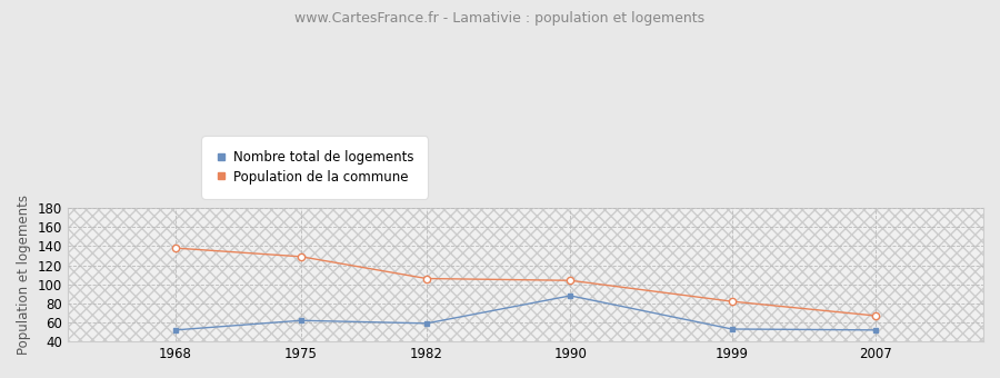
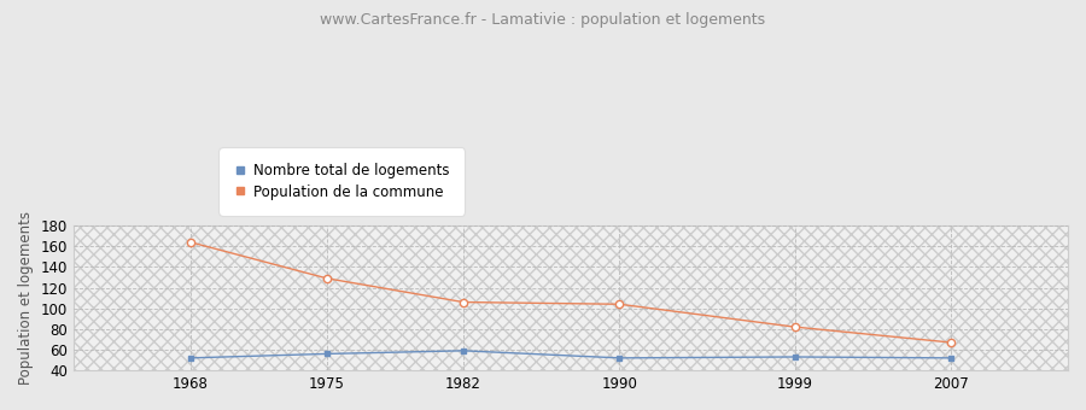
Population de la commune/1968: 138 -> 164
Nombre total de logements/1975: 62 -> 56
Nombre total de logements/1990: 88 -> 52
